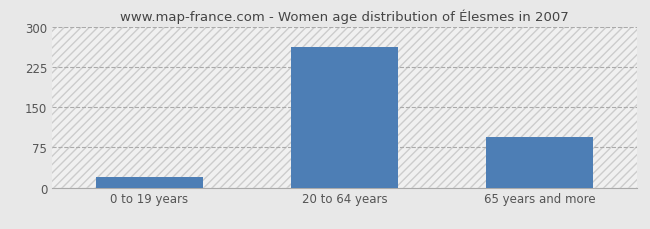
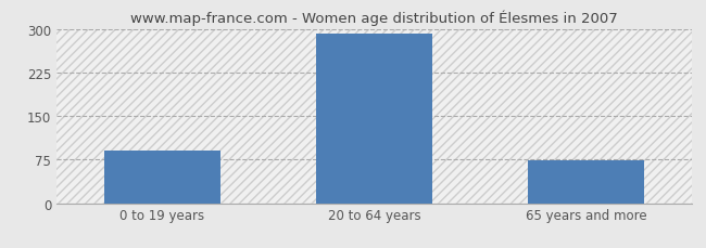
0 to 19 years: 20 -> 90
20 to 64 years: 262 -> 291
65 years and more: 94 -> 73
